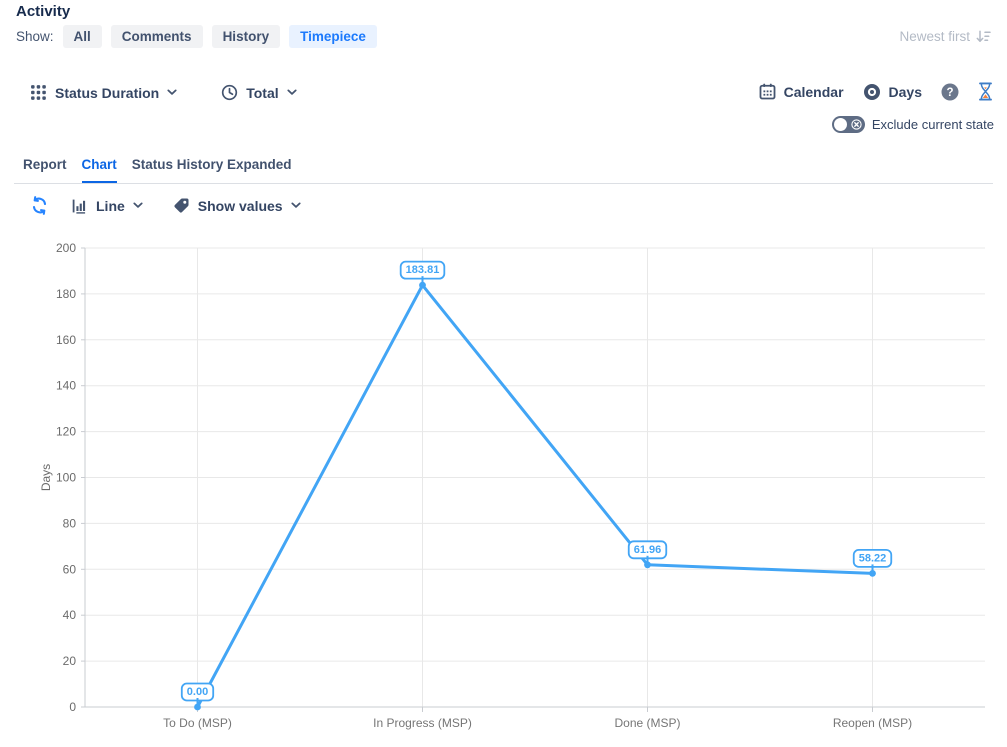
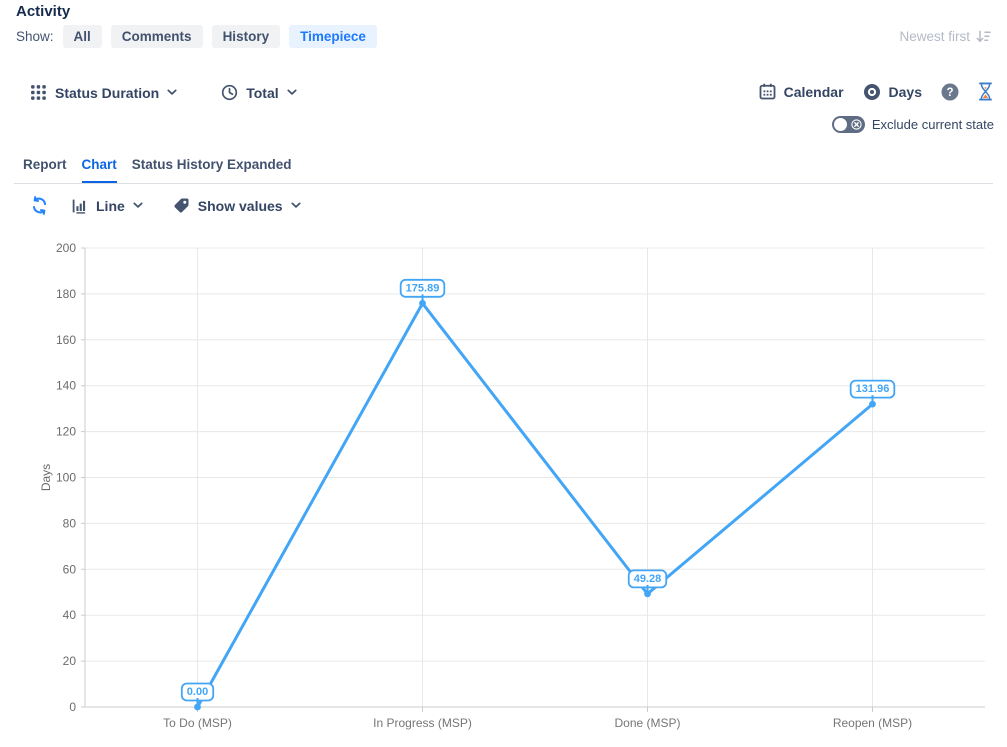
In Progress (MSP): 183.81 -> 175.89
Done (MSP): 61.96 -> 49.28
Reopen (MSP): 58.22 -> 131.96
